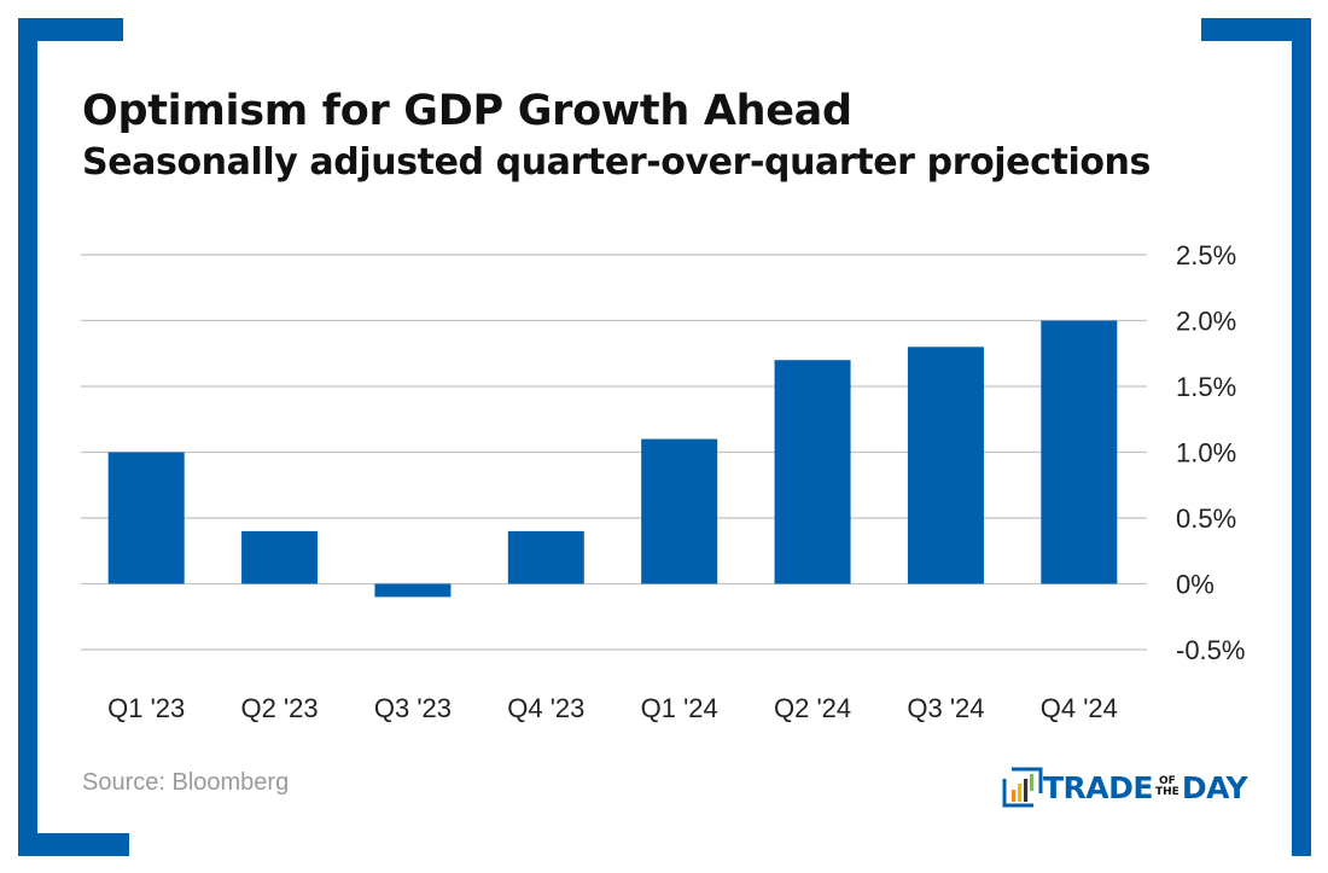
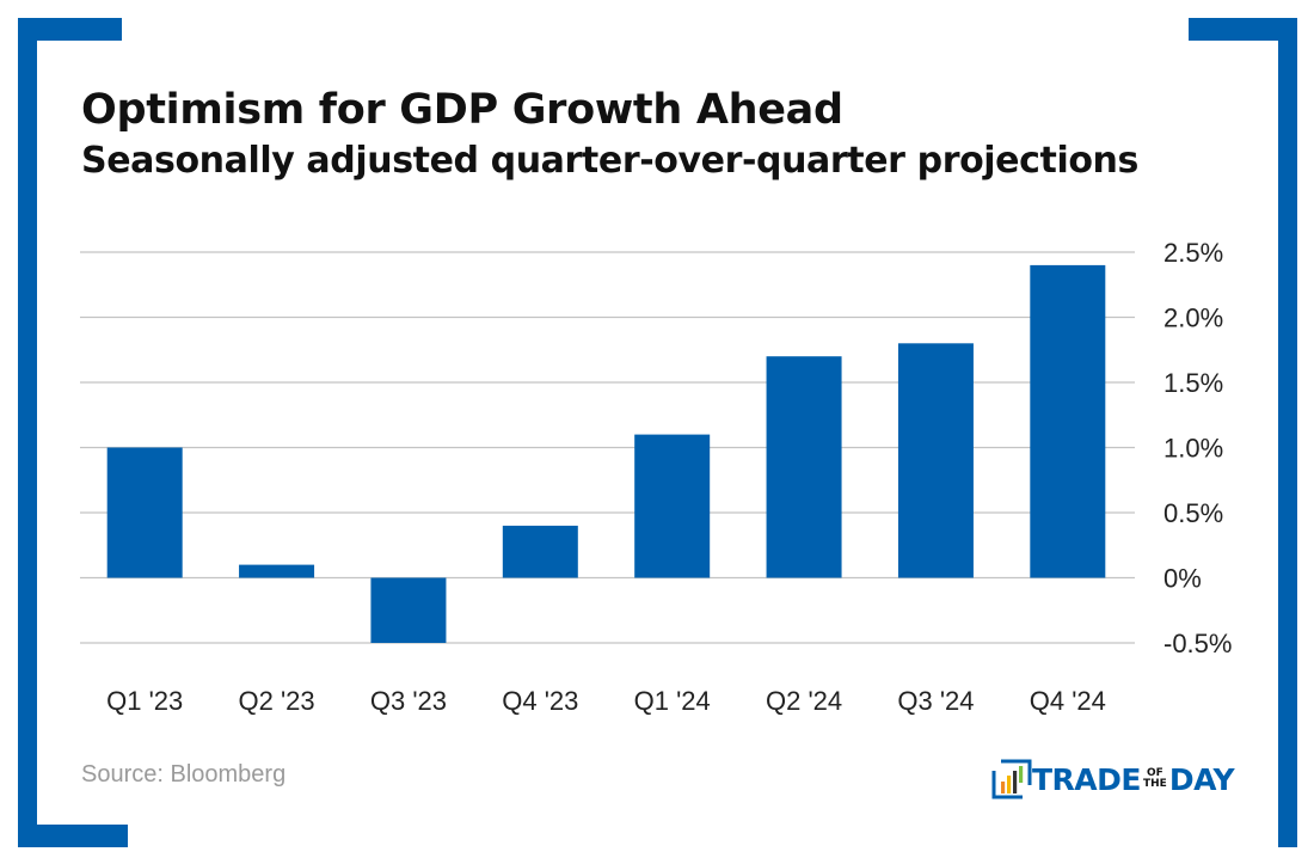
Q2 '23: 0.4% -> 0.1%
Q3 '23: -0.1% -> -0.5%
Q4 '24: 2.0% -> 2.4%
